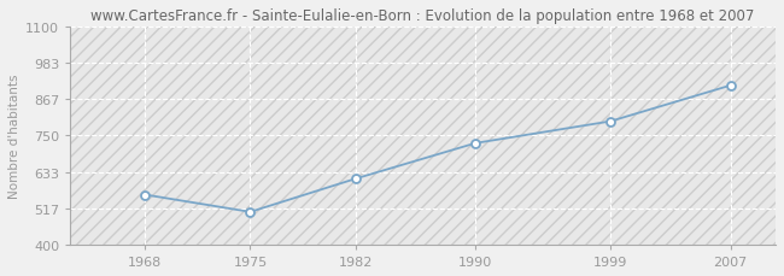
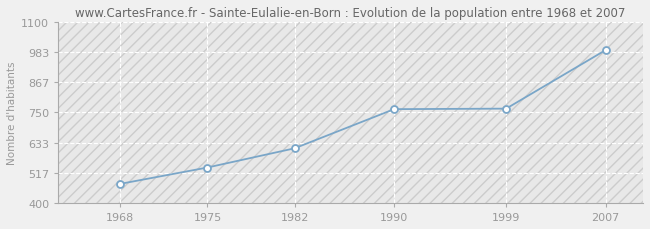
1968: 560 -> 474
1975: 505 -> 537
1990: 725 -> 762
1999: 795 -> 764
2007: 910 -> 990
